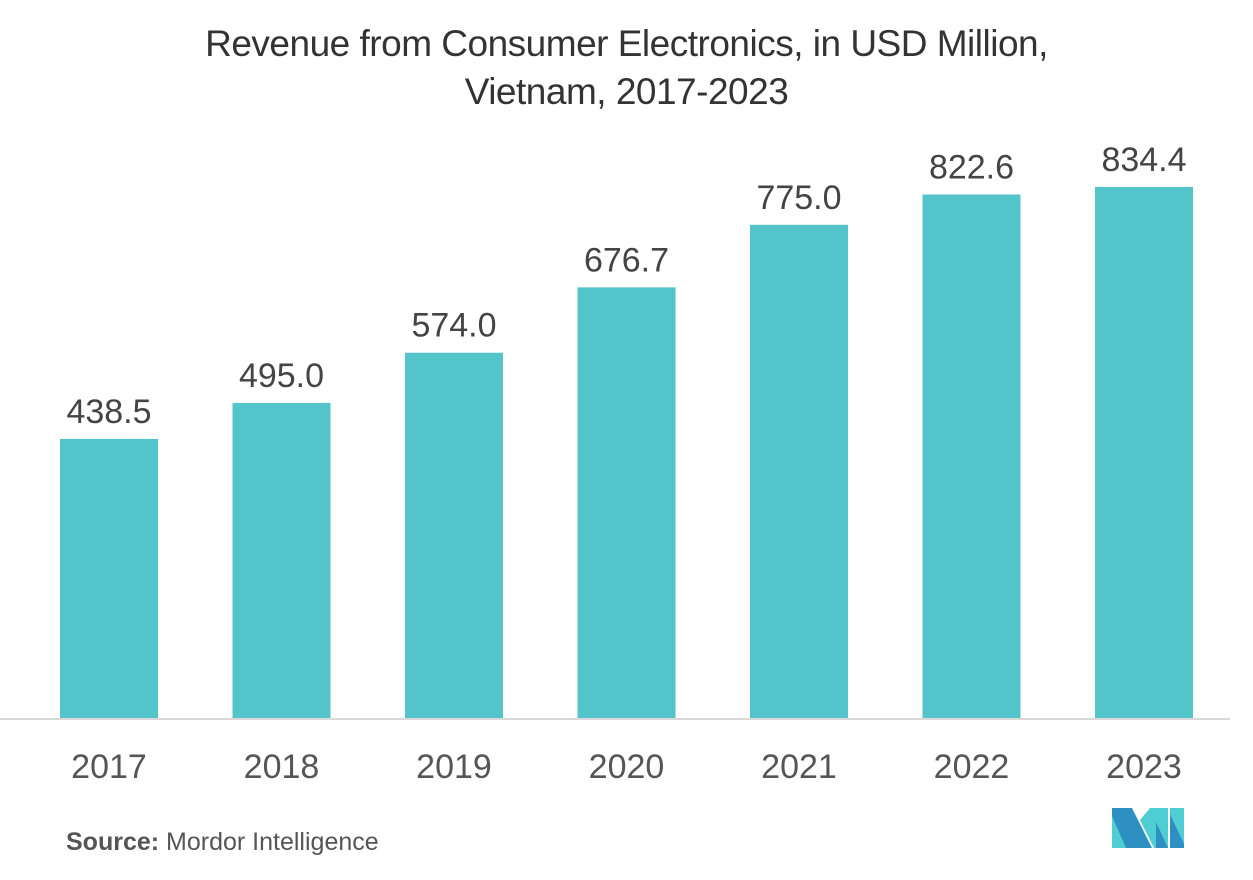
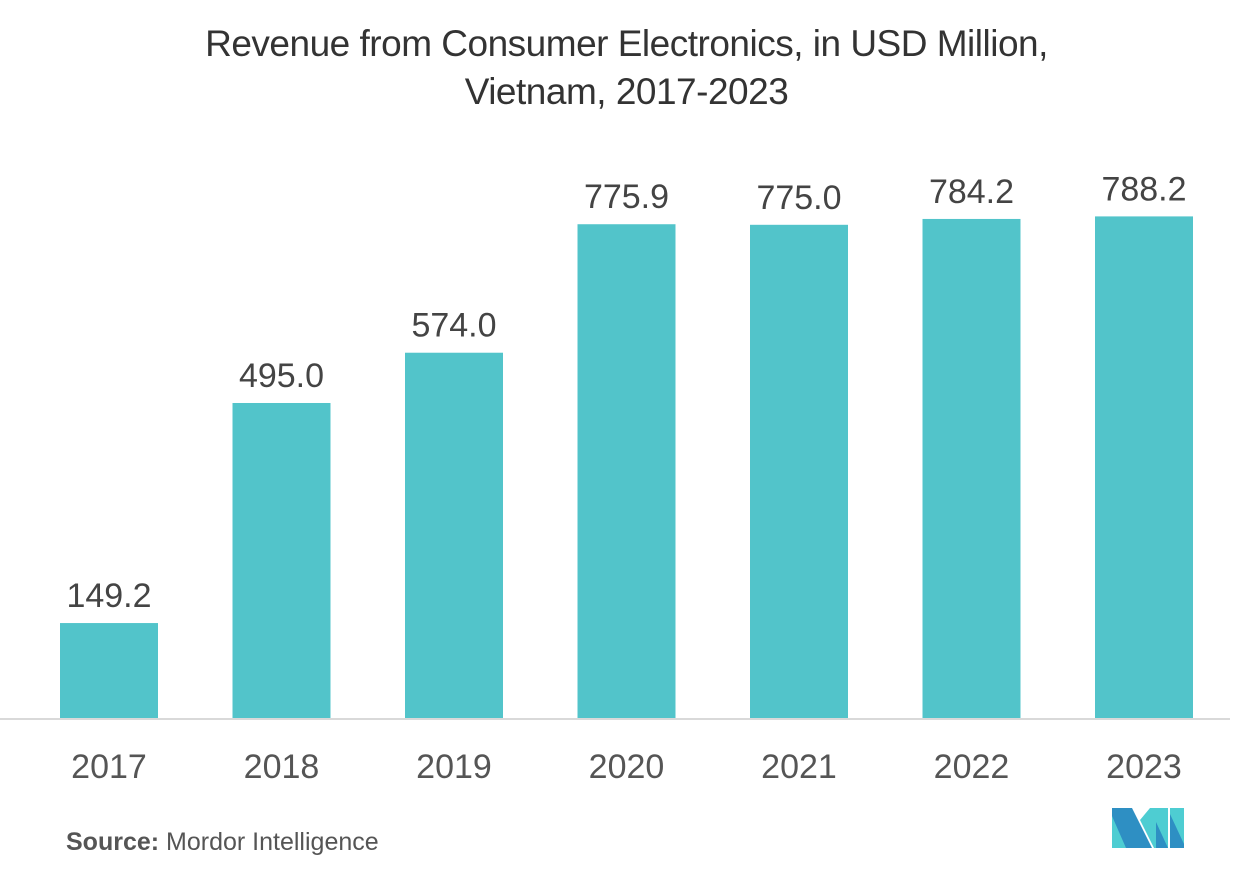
2017: 438.5 -> 149.2
2020: 676.7 -> 775.9
2022: 822.6 -> 784.2
2023: 834.4 -> 788.2
